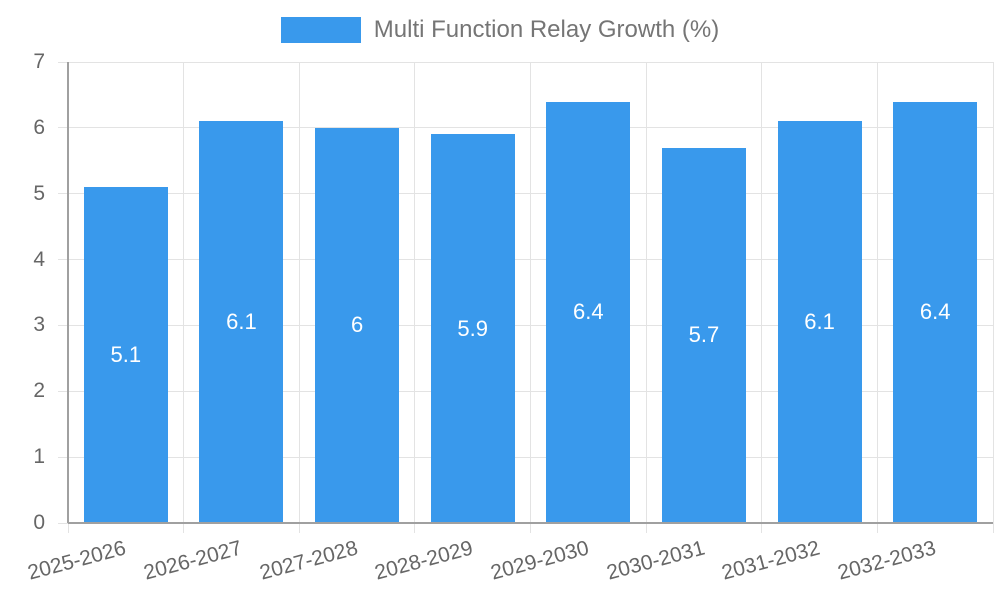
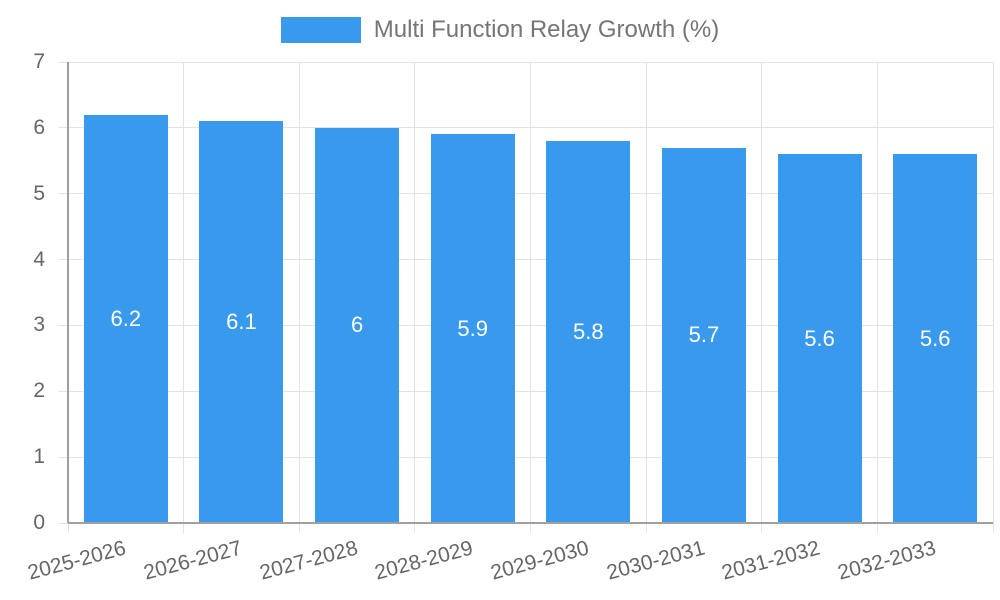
2025-2026: 5.1 -> 6.2
2029-2030: 6.4 -> 5.8
2031-2032: 6.1 -> 5.6
2032-2033: 6.4 -> 5.6
